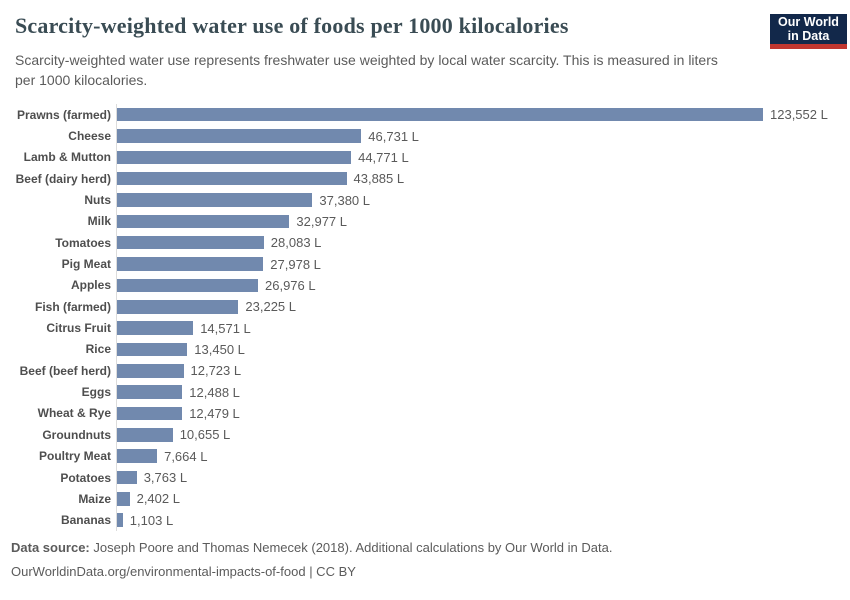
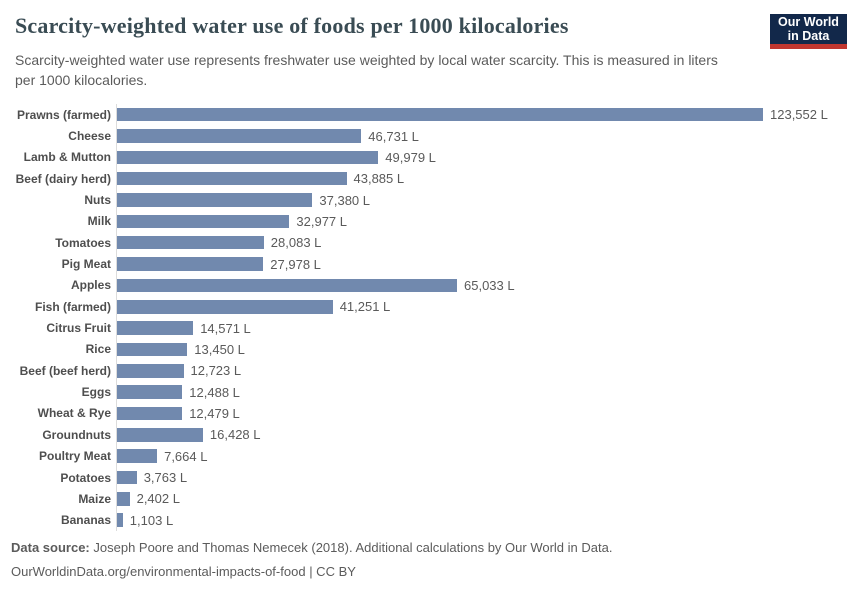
Lamb & Mutton: 44,771 -> 49,979
Apples: 26,976 -> 65,033
Fish (farmed): 23,225 -> 41,251
Groundnuts: 10,655 -> 16,428
